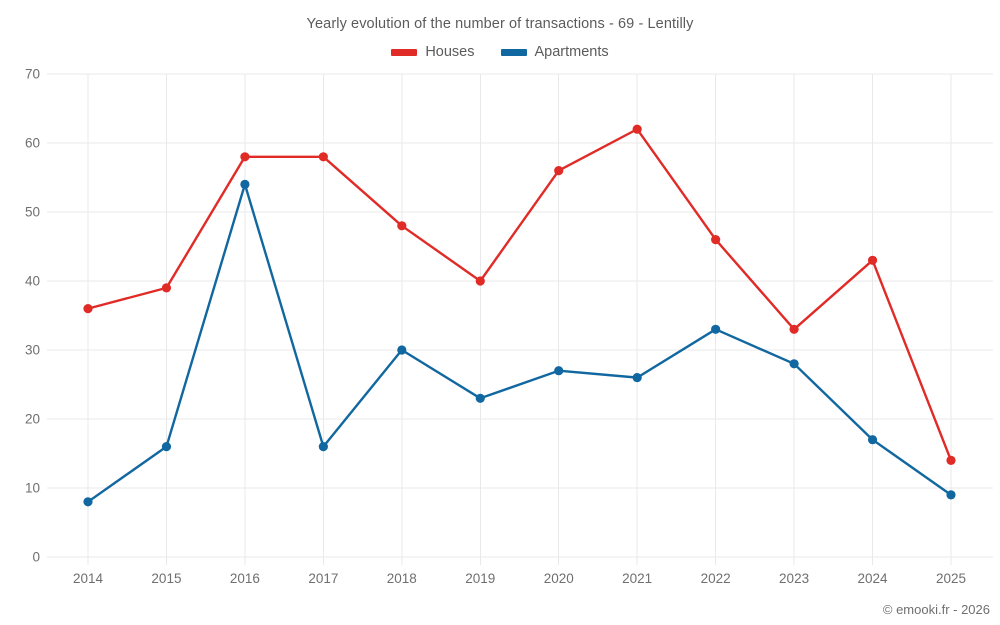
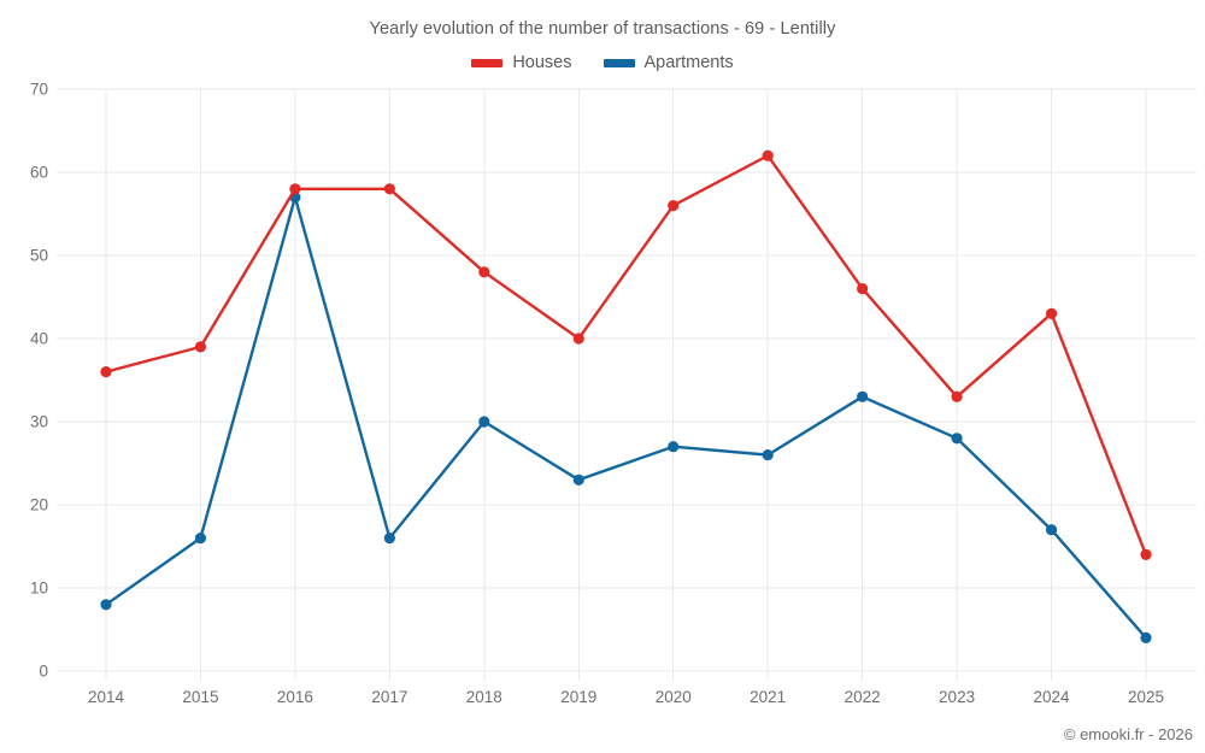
Apartments/2016: 54 -> 57
Apartments/2025: 9 -> 4
